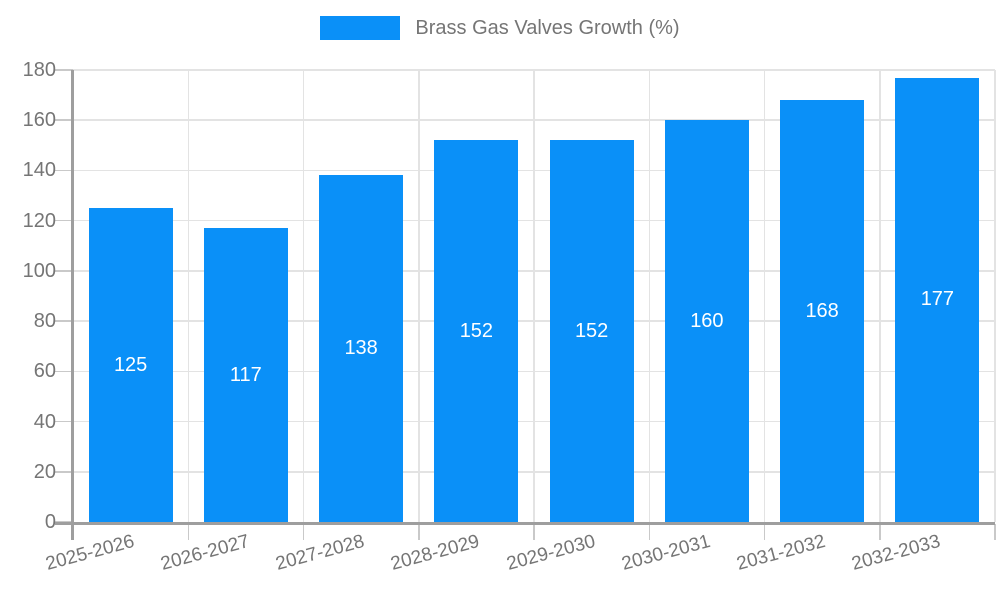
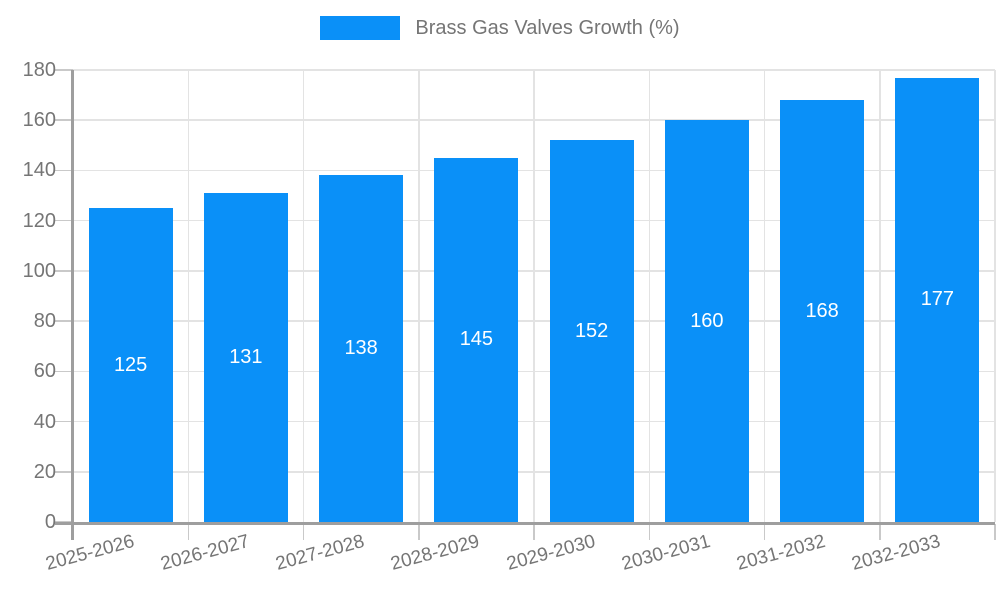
2026-2027: 117 -> 131
2028-2029: 152 -> 145
